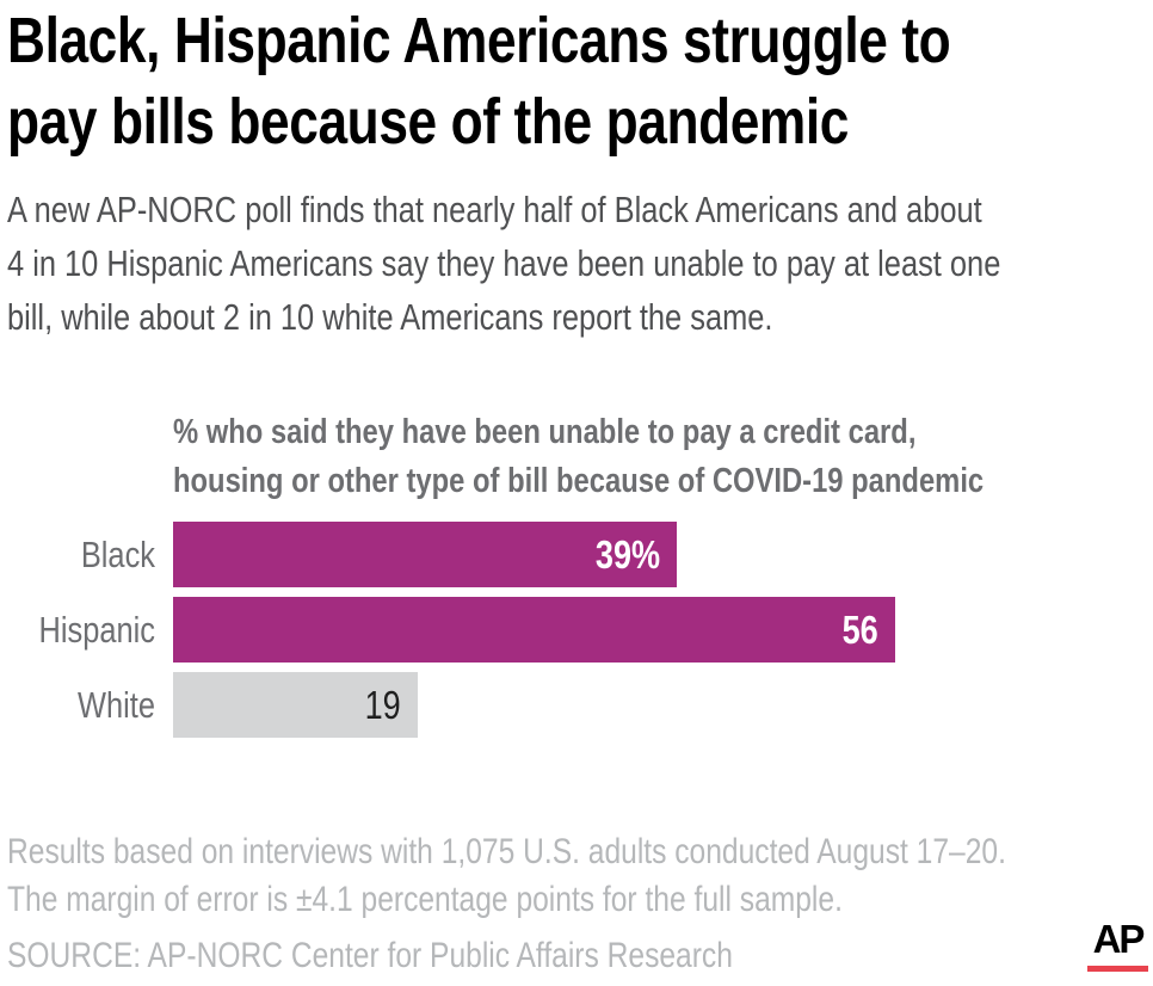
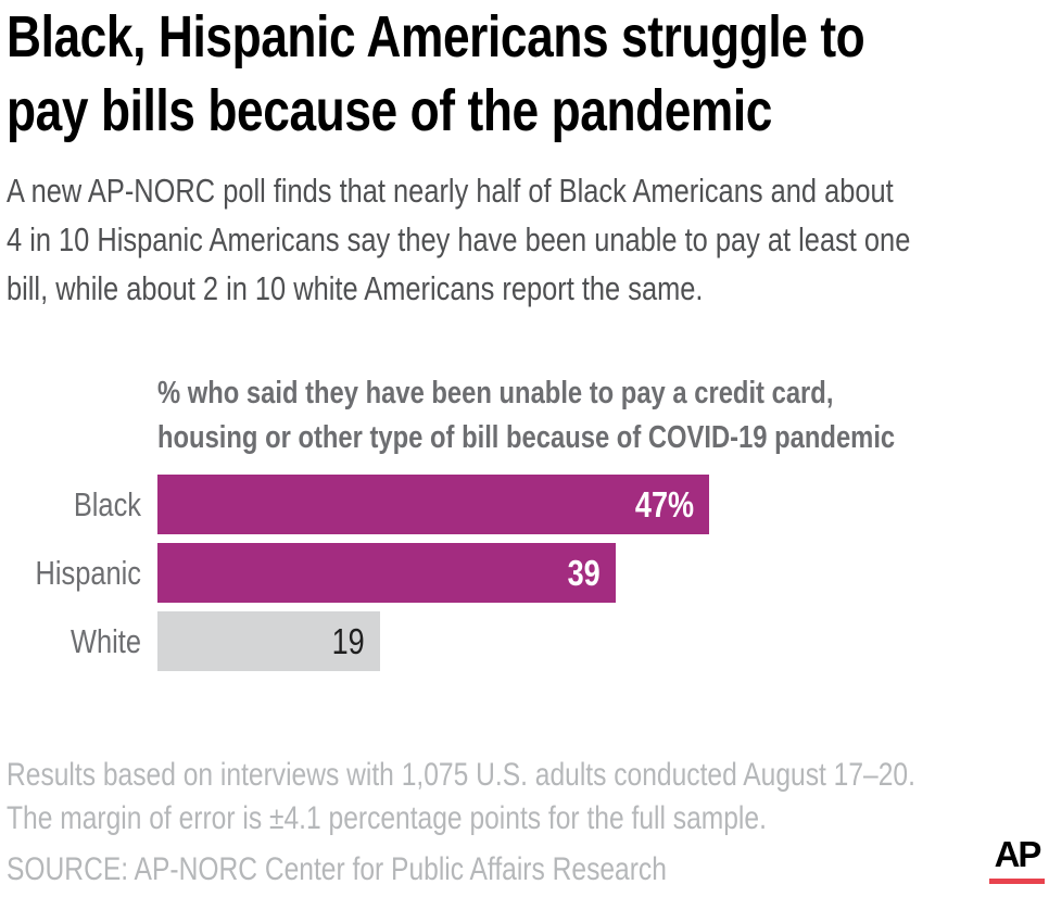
Black: 39% -> 47%
Hispanic: 56 -> 39
